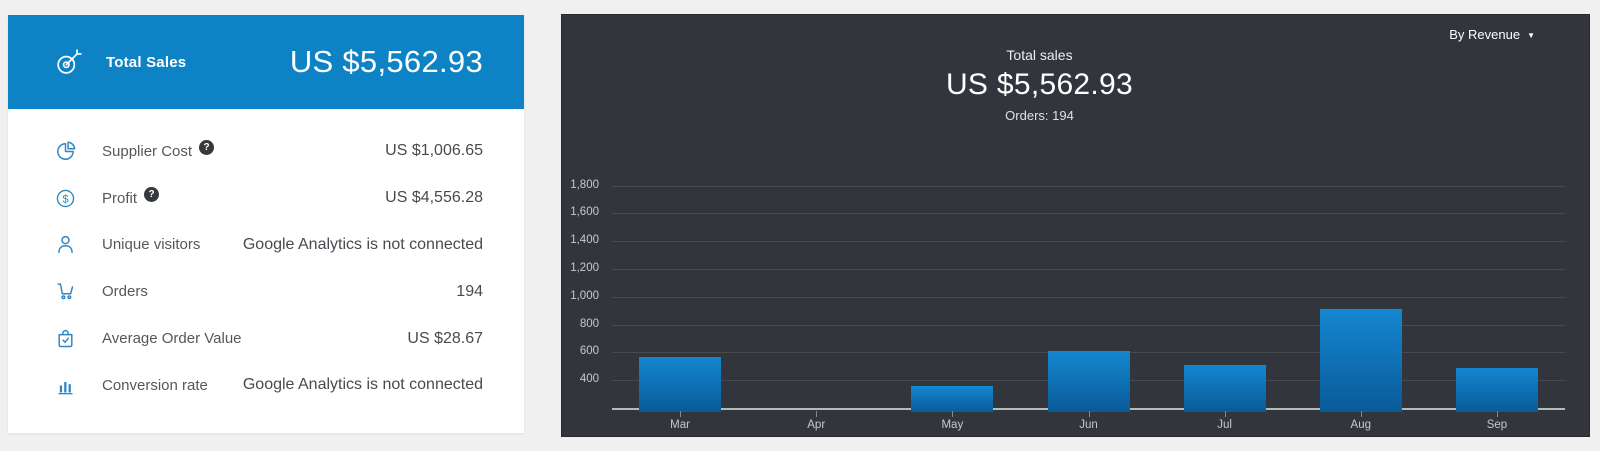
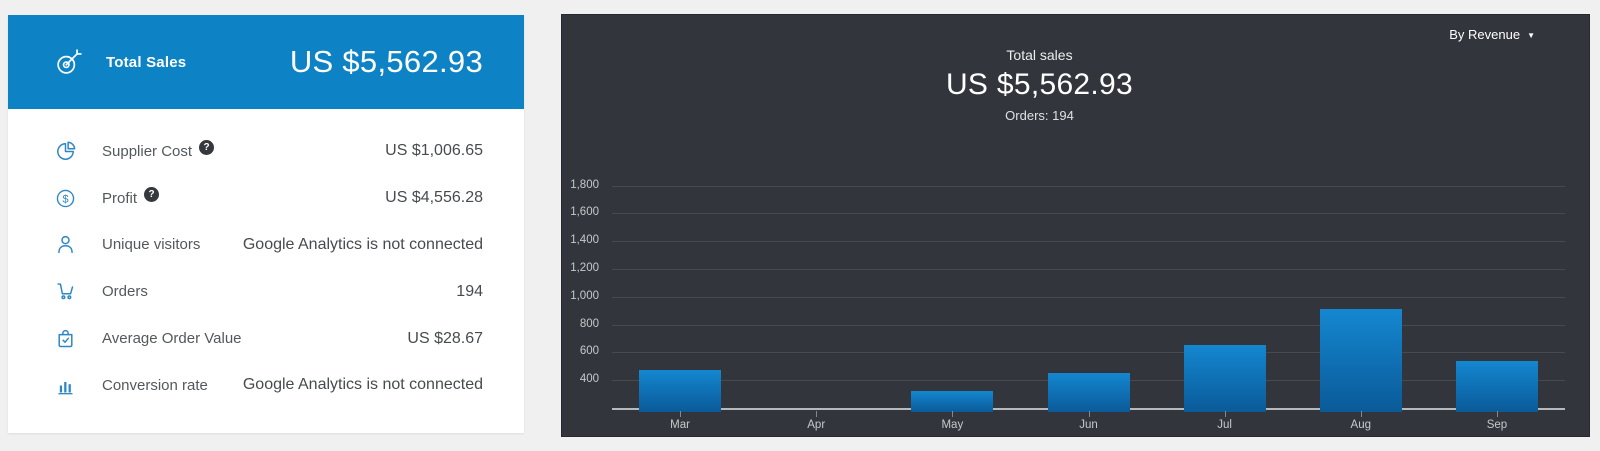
Mar: 570 -> 480
May: 360 -> 320
Jun: 610 -> 450
Jul: 510 -> 660
Sep: 490 -> 540
